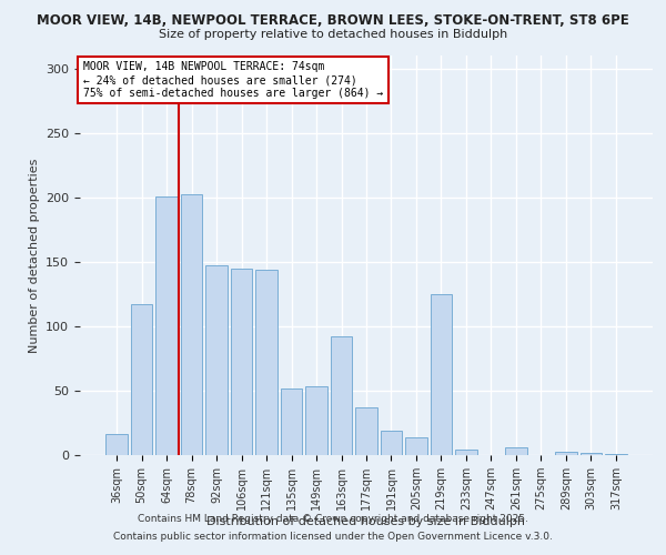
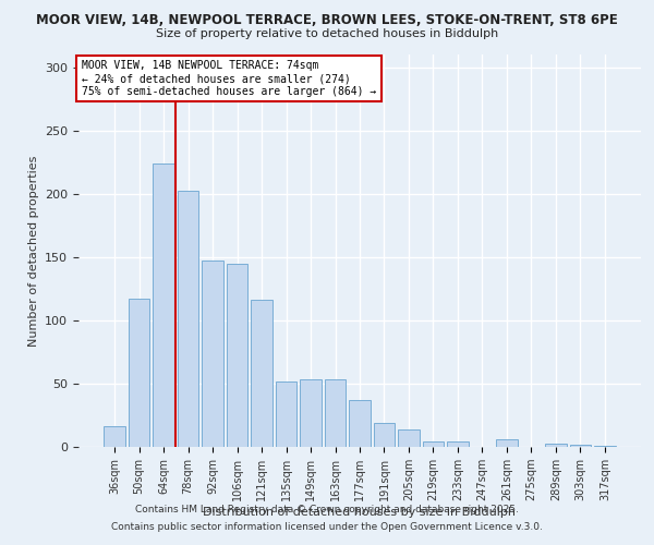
64sqm: 201 -> 224
121sqm: 144 -> 116
163sqm: 92 -> 53
219sqm: 125 -> 4
